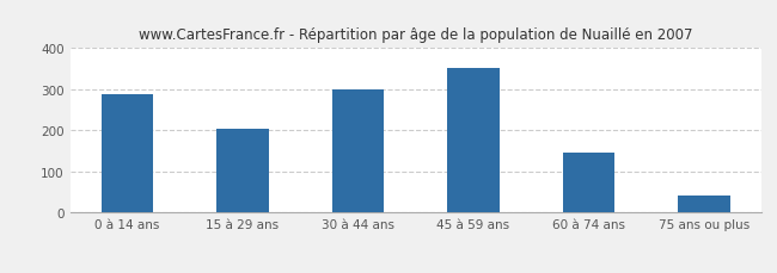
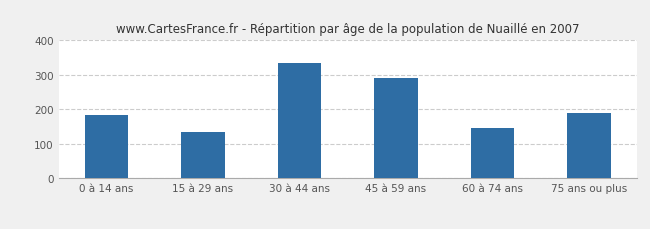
0 à 14 ans: 288 -> 185
15 à 29 ans: 204 -> 135
30 à 44 ans: 301 -> 335
45 à 59 ans: 352 -> 290
75 ans ou plus: 42 -> 190
